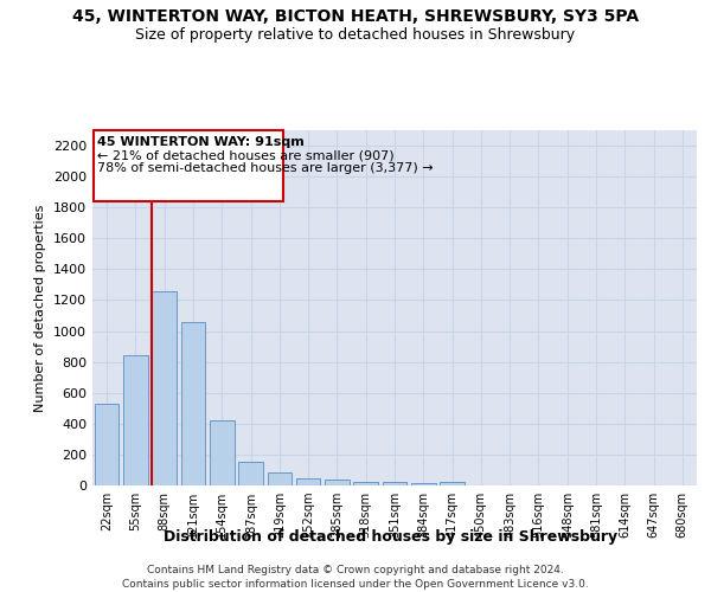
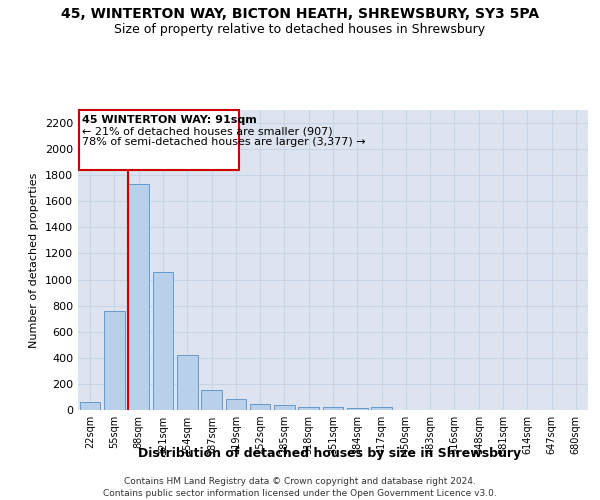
22sqm: 530 -> 60
55sqm: 840 -> 760
88sqm: 1260 -> 1730
